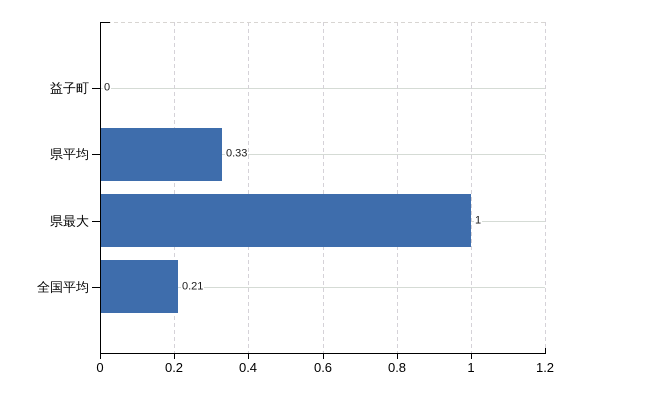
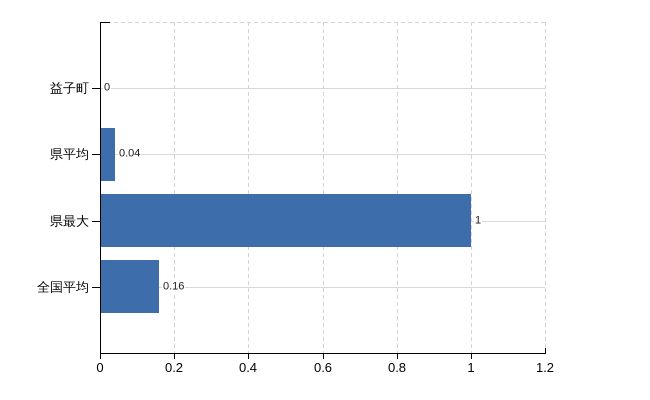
県平均: 0.33 -> 0.04
全国平均: 0.21 -> 0.16
